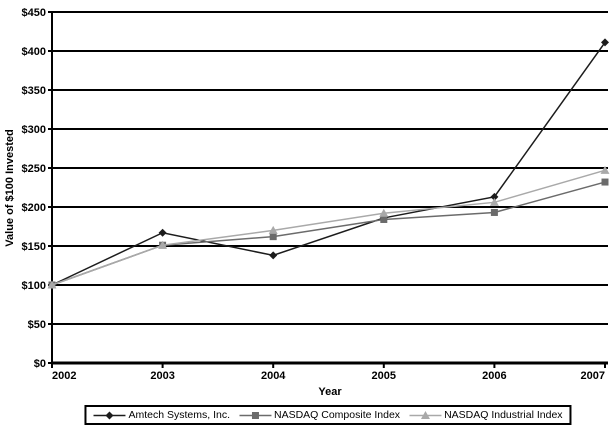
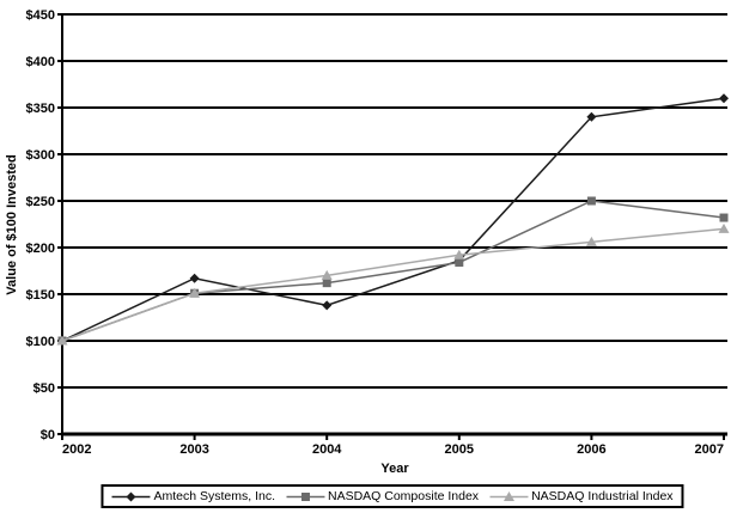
Amtech Systems, Inc./2006: $210 -> $340
NASDAQ Composite Index/2006: $190 -> $250
Amtech Systems, Inc./2007: $410 -> $360
NASDAQ Industrial Index/2007: $250 -> $220
